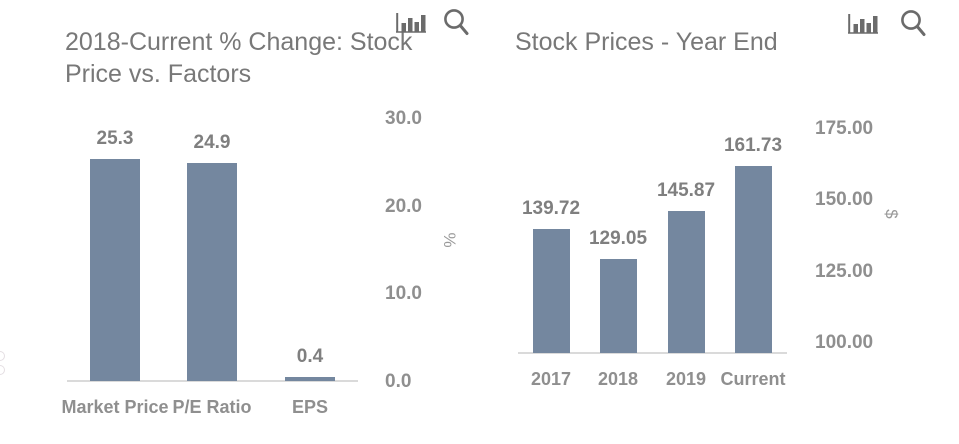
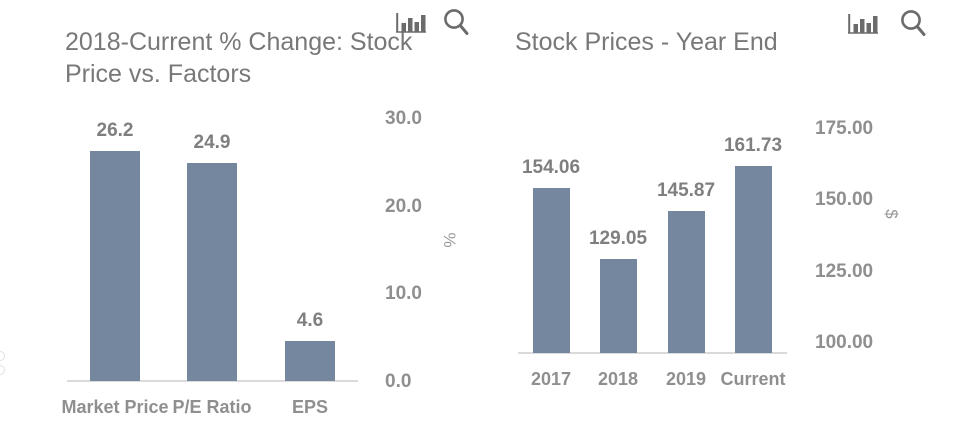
2018-Current % Change: Stock Price vs. Factors/Market Price: 25.3 -> 26.2
2018-Current % Change: Stock Price vs. Factors/EPS: 0.4 -> 4.6
Stock Prices - Year End/2017: 139.72 -> 154.06
